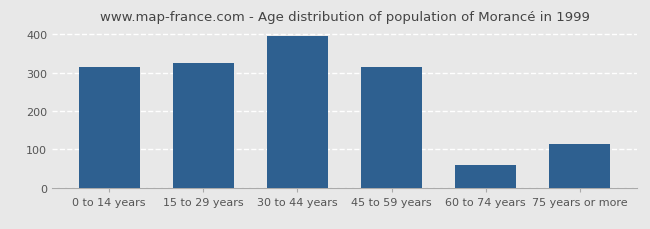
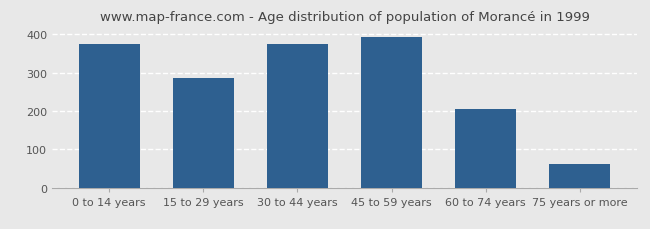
0 to 14 years: 315 -> 375
15 to 29 years: 325 -> 285
30 to 44 years: 395 -> 375
45 to 59 years: 315 -> 392
60 to 74 years: 60 -> 206
75 years or more: 115 -> 62
